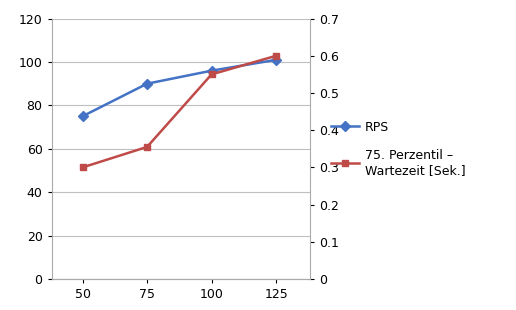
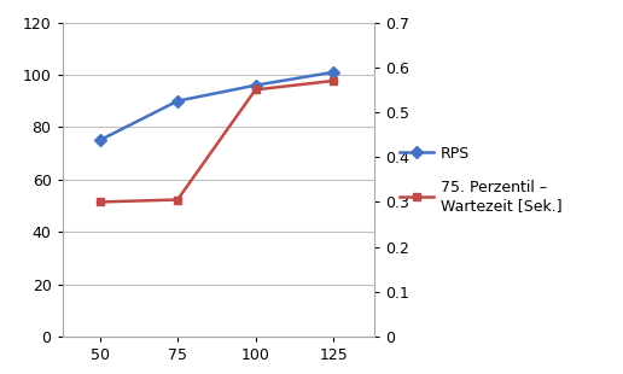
75. Perzentil – Wartezeit [Sek.]/75: 0.355 -> 0.305
75. Perzentil – Wartezeit [Sek.]/125: 0.600 -> 0.570
